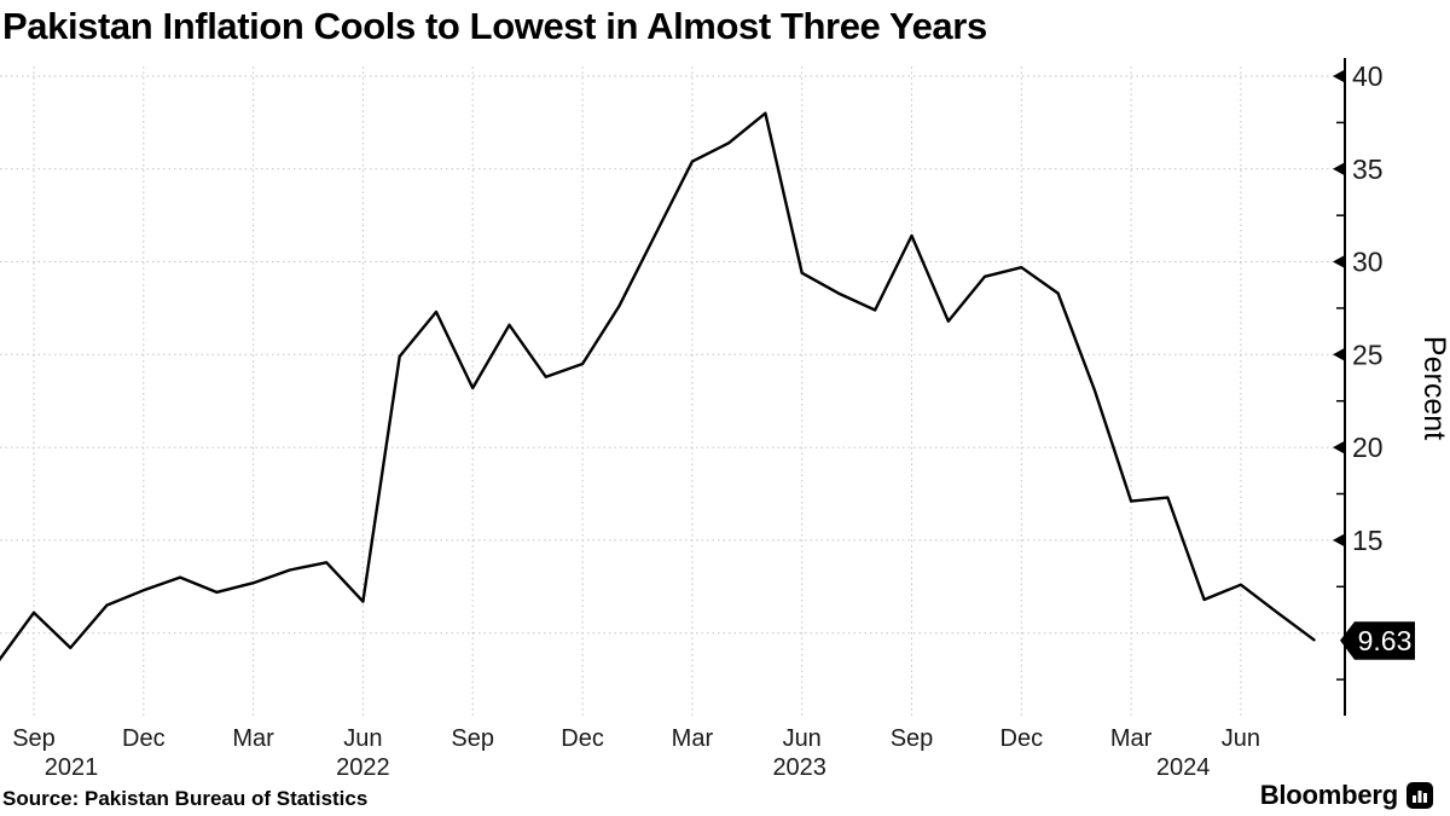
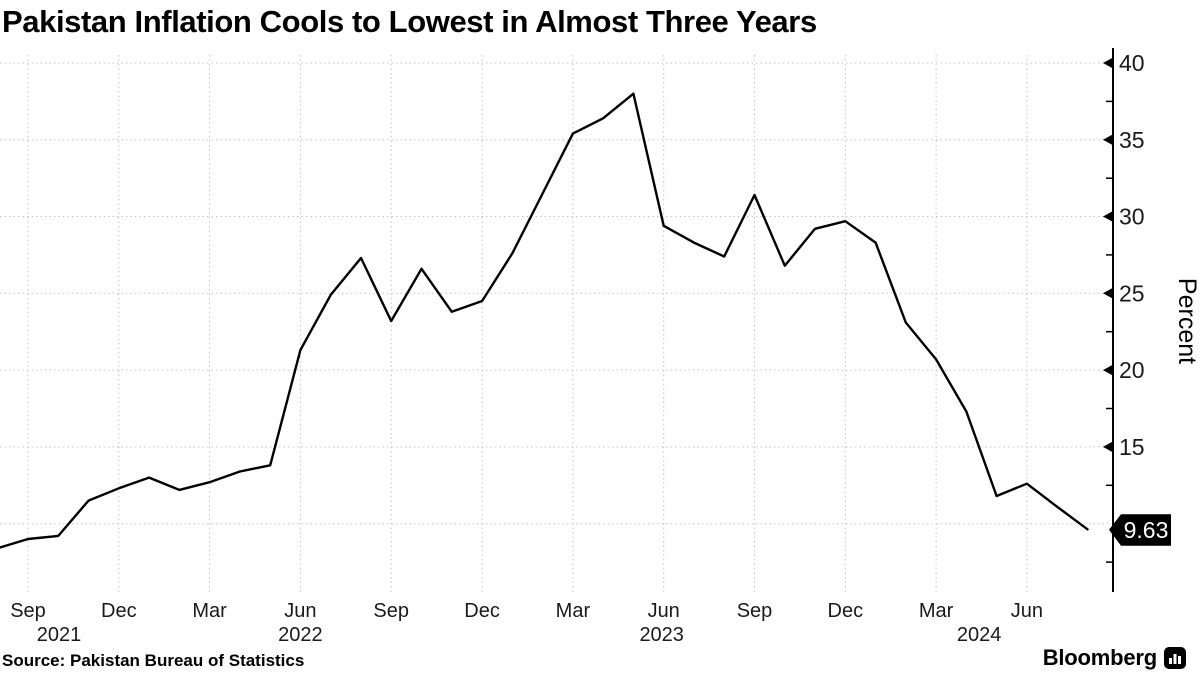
Sep 2021: 11.1 -> 9.0
Jun 2022: 11.7 -> 21.3
Mar 2024: 17.1 -> 20.7
